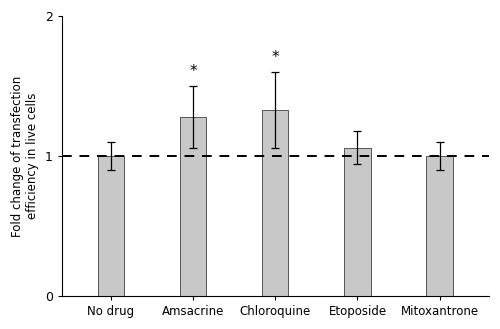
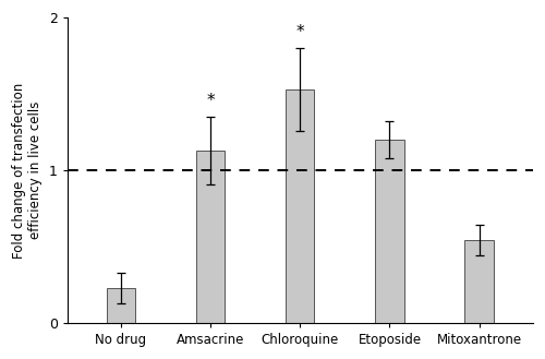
No drug: 1.00 -> 0.23
Amsacrine: 1.28 -> 1.13
Chloroquine: 1.33 -> 1.53
Etoposide: 1.06 -> 1.20
Mitoxantrone: 1.00 -> 0.54
